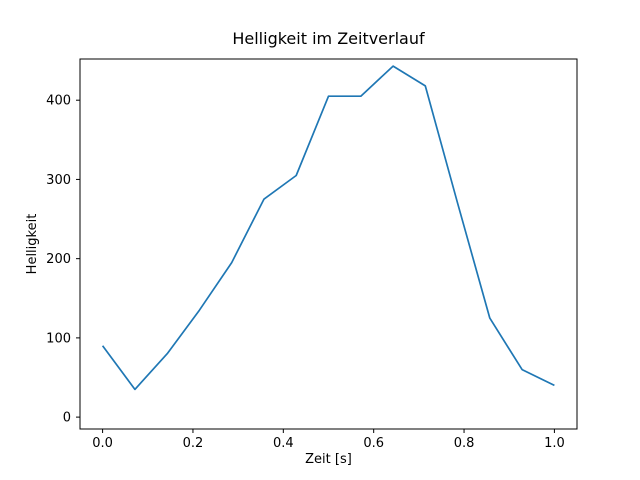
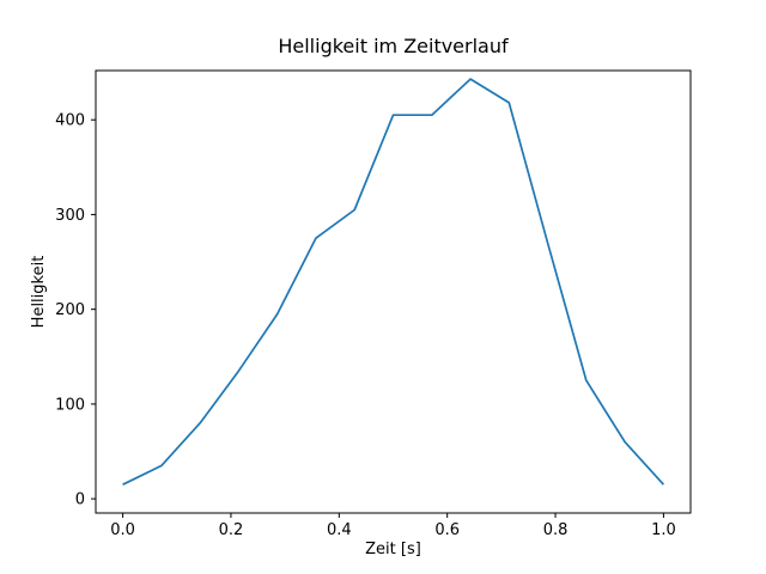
0.0: 90 -> 20
1.0: 40 -> 20
